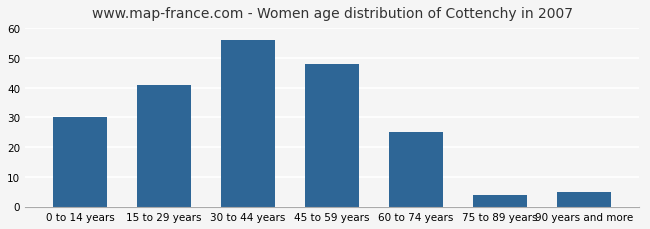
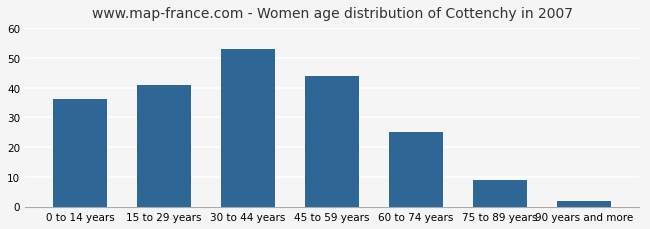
0 to 14 years: 30 -> 36
30 to 44 years: 56 -> 53
45 to 59 years: 48 -> 44
75 to 89 years: 4 -> 9
90 years and more: 5 -> 2
